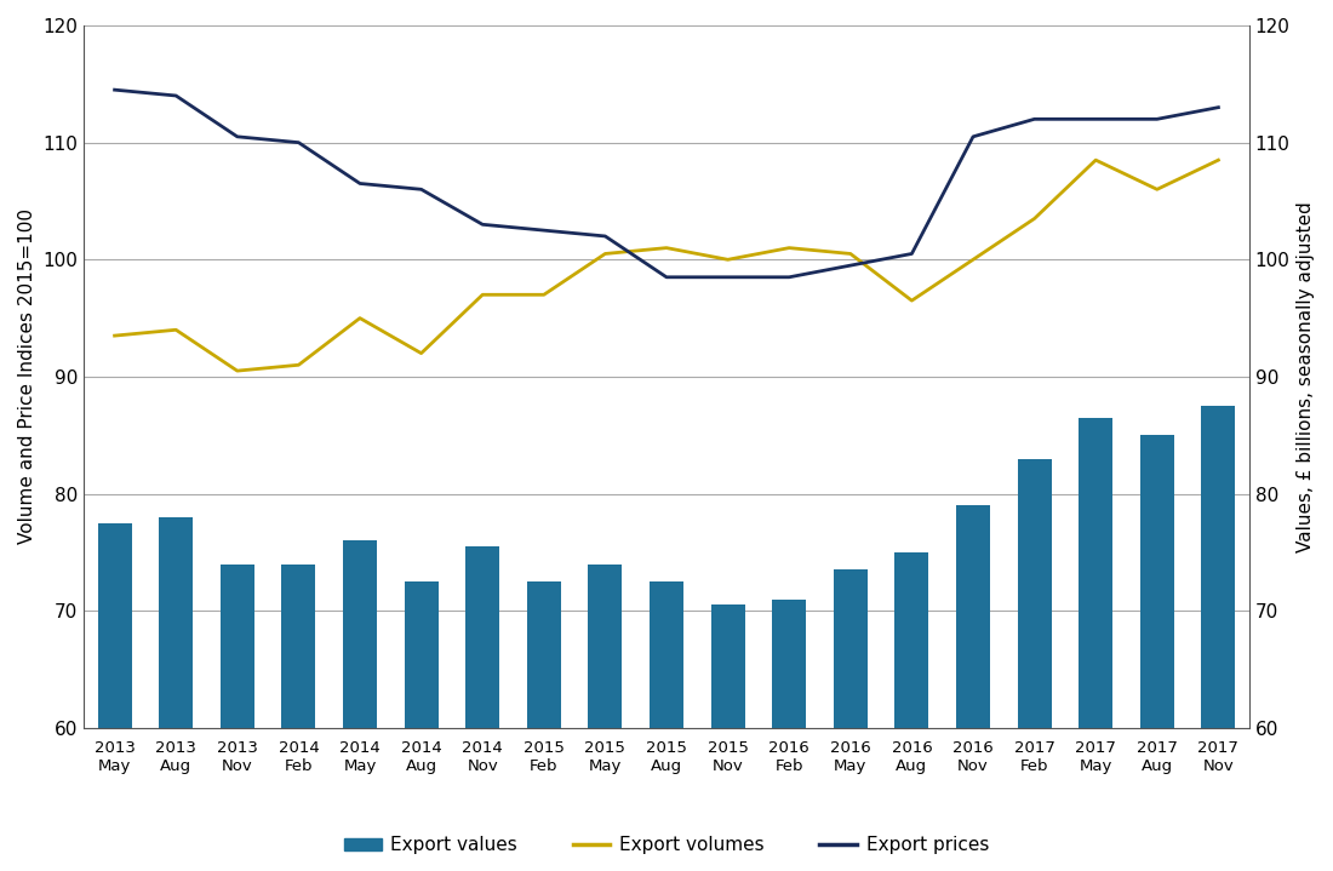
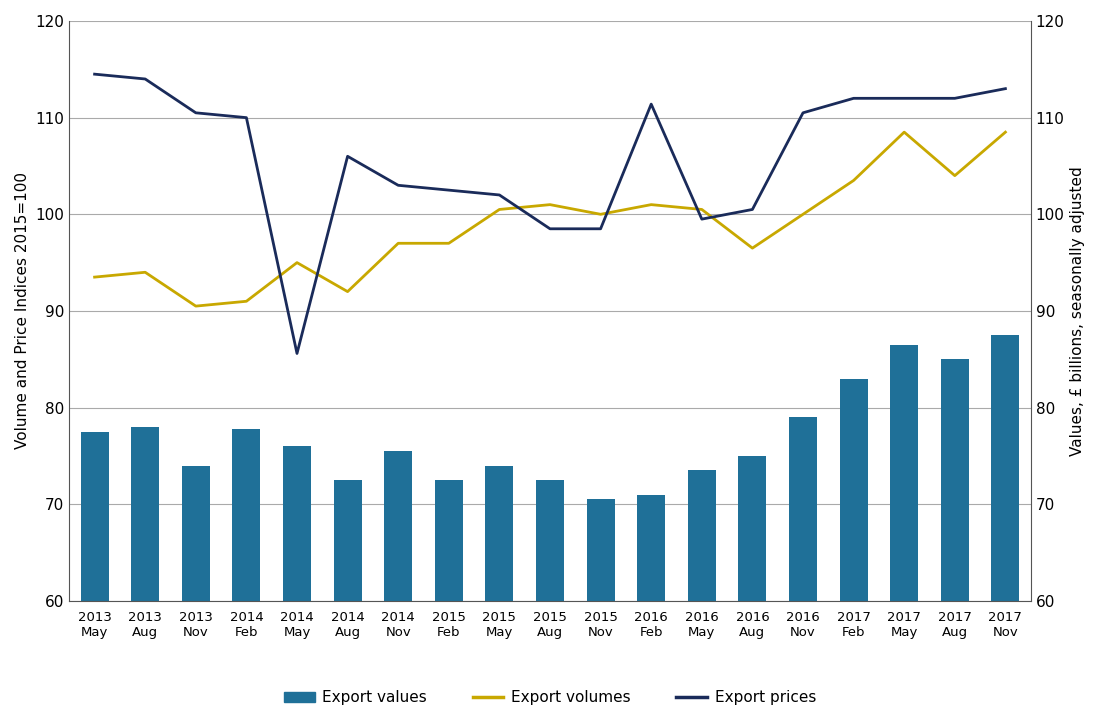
Export values/2014 Feb: 74.0 -> 77.8
Export prices/2014 May: 106.5 -> 85.6
Export prices/2016 Feb: 98.5 -> 111.4
Export volumes/2017 Aug: 106.0 -> 104.0
